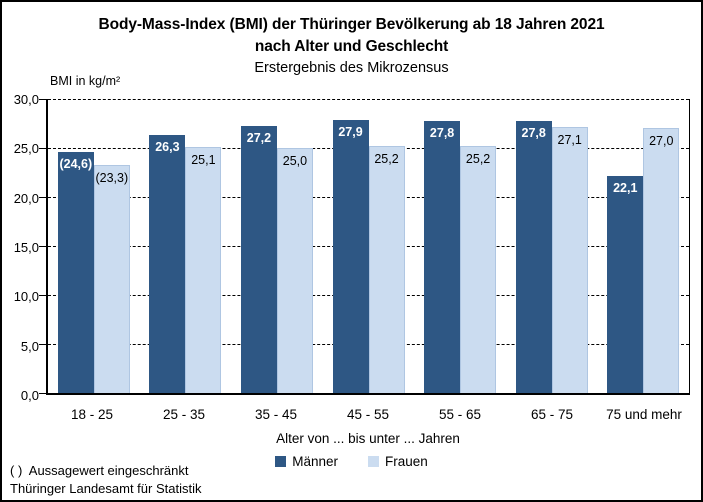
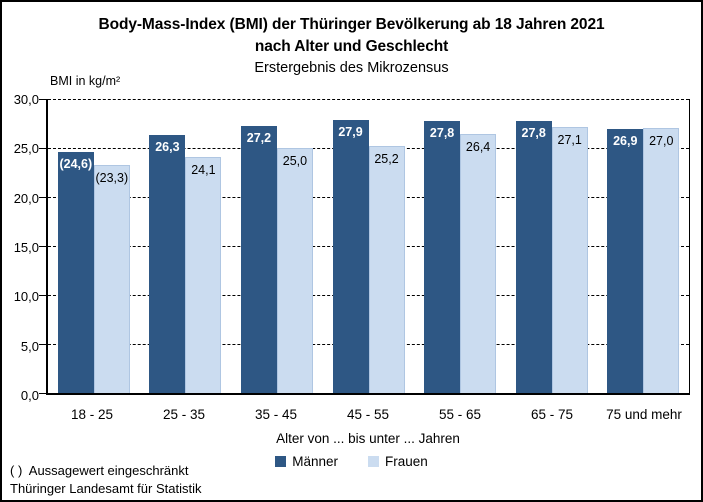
Frauen/25 - 35: 25,1 -> 24,1
Frauen/55 - 65: 25,2 -> 26,4
Männer/75 und mehr: 22,1 -> 26,9
